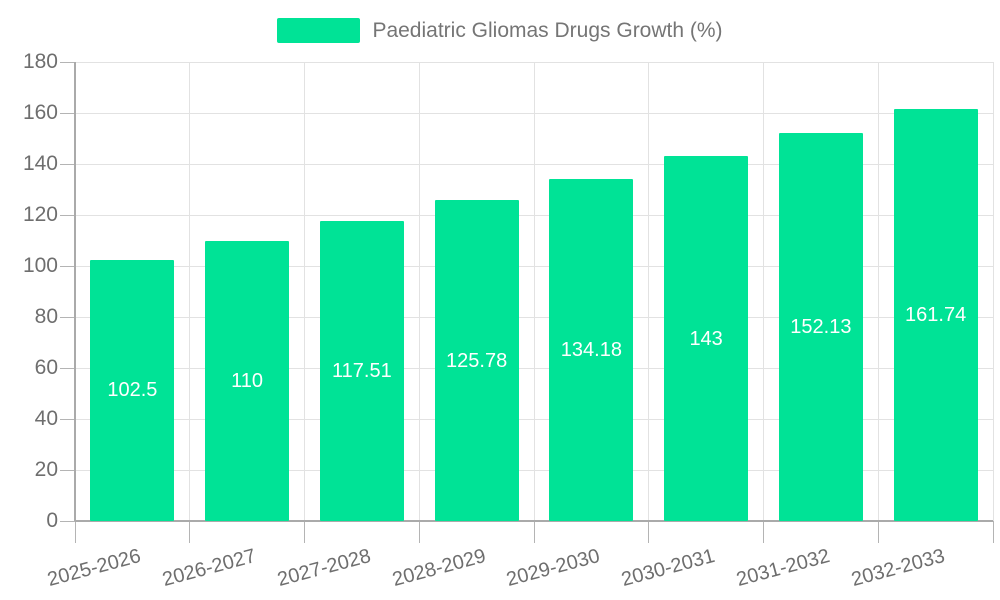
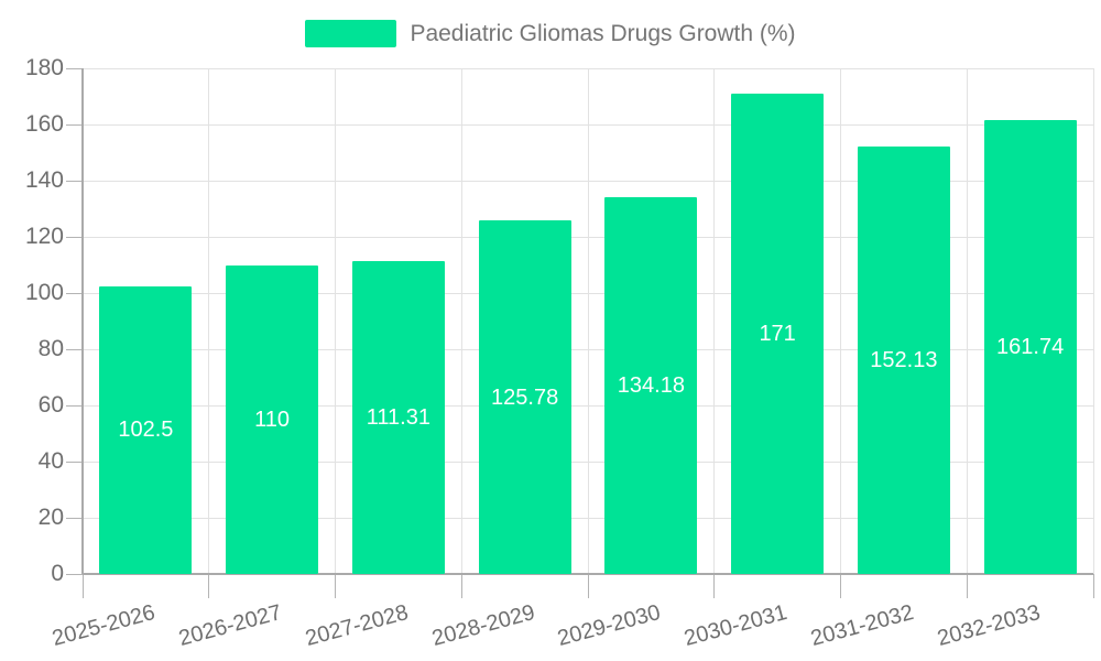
2027-2028: 117.51 -> 111.31
2030-2031: 143 -> 171
